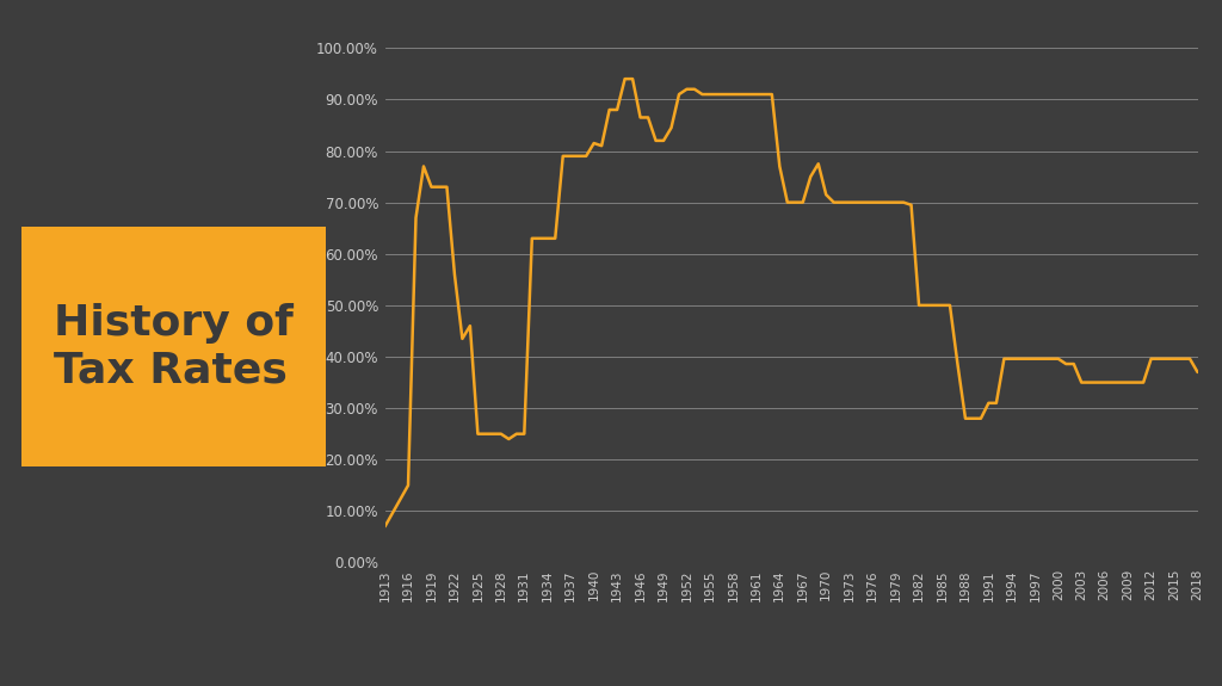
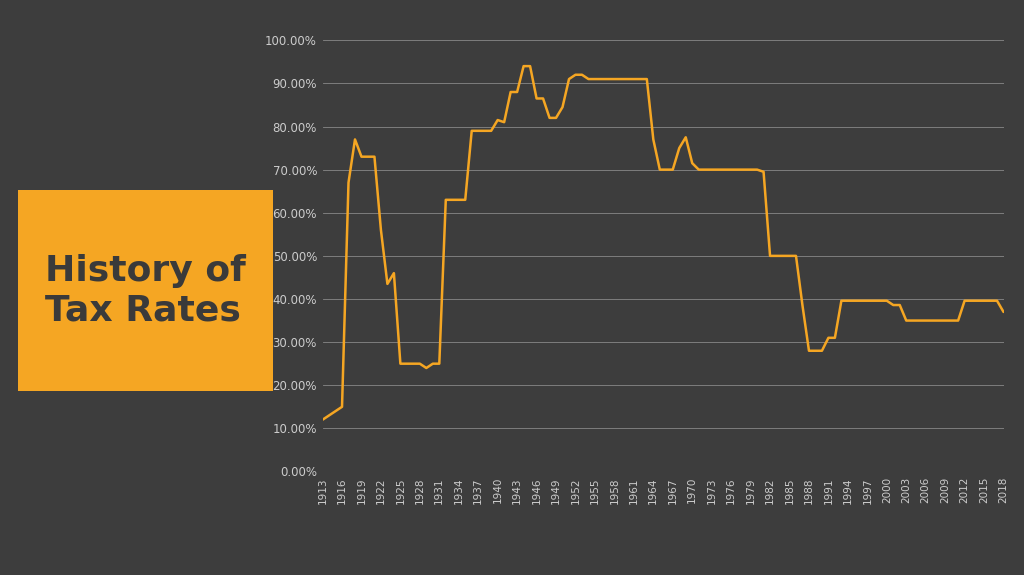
1913: 7.0% -> 12.0%
